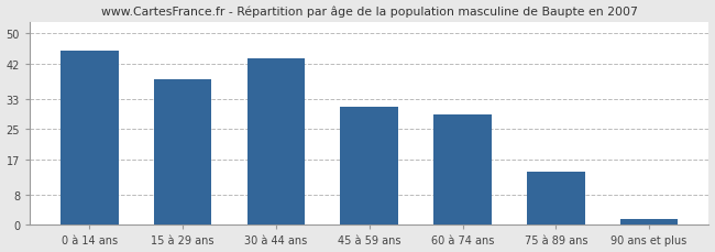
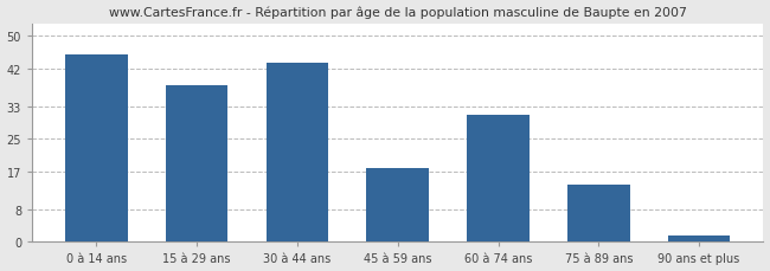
45 à 59 ans: 31.0 -> 18.0
60 à 74 ans: 29.0 -> 31.0
